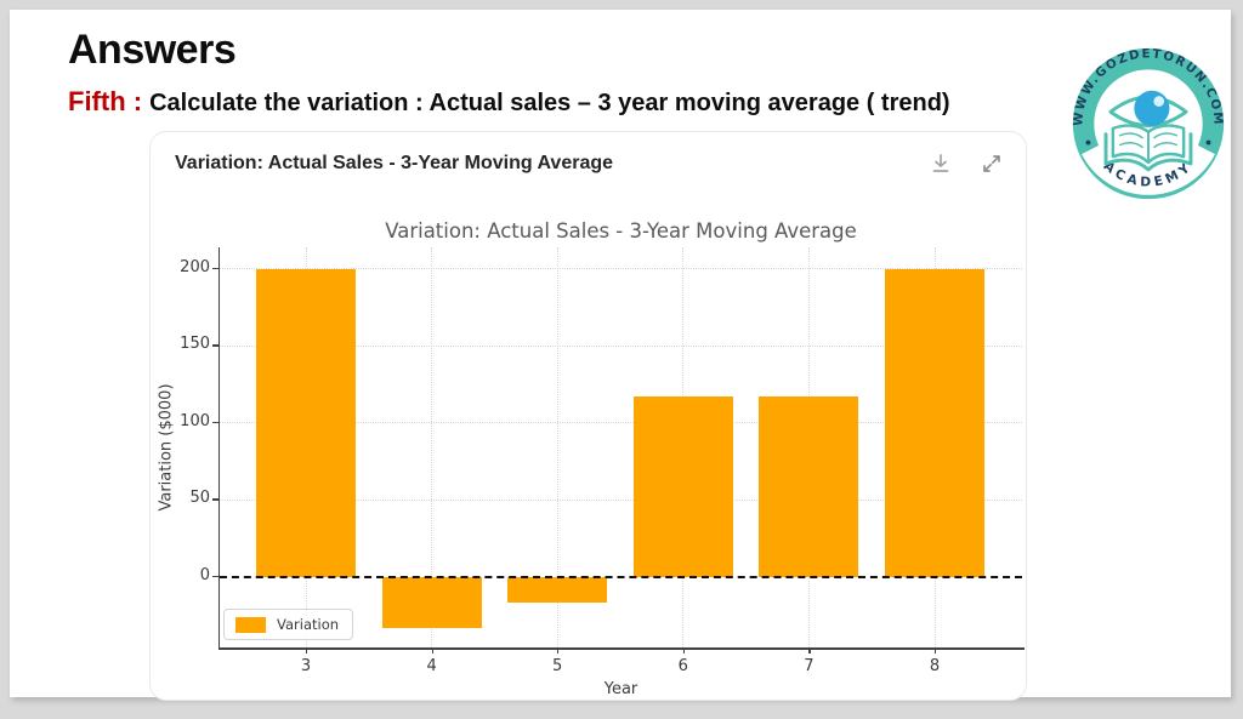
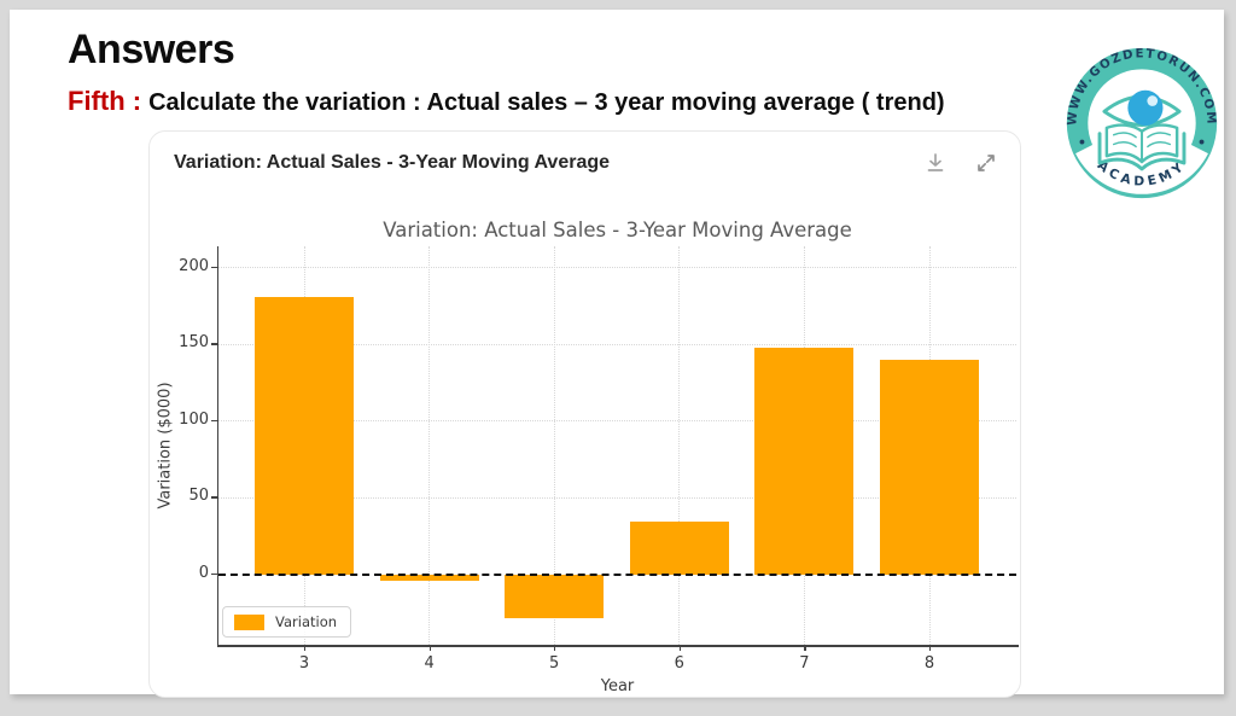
3: 200 -> 181
4: -33 -> -4
5: -17 -> -29
6: 117 -> 34
7: 117 -> 148
8: 200 -> 140
